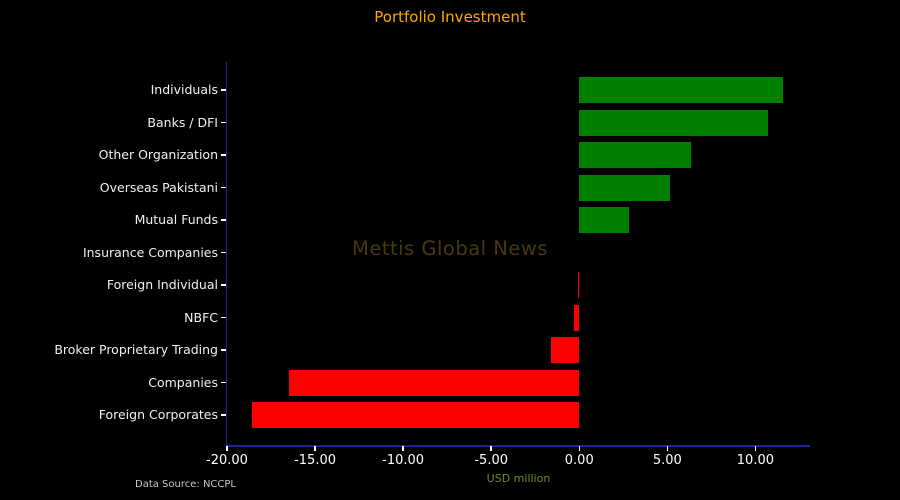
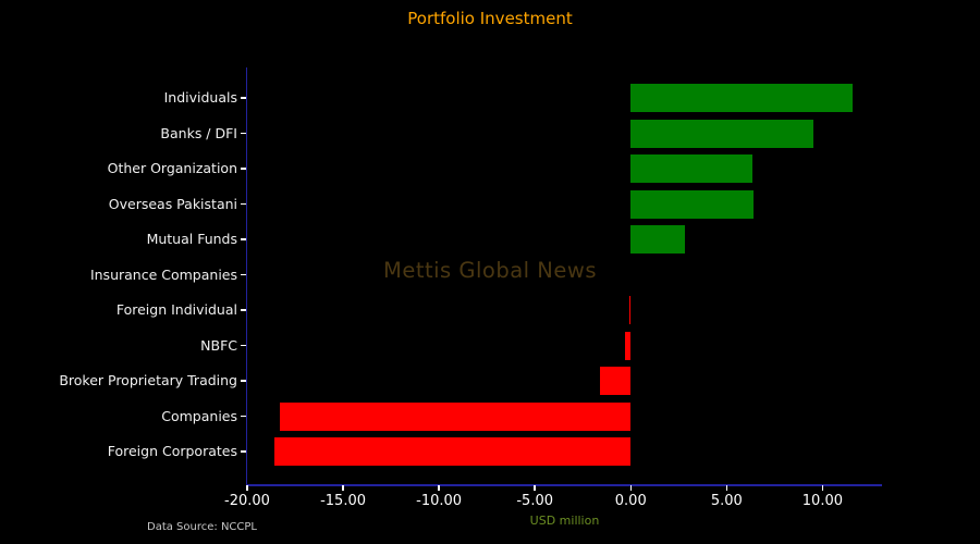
Banks / DFI: 10.7 -> 9.5
Overseas Pakistani: 5.1 -> 6.4
Companies: -16.5 -> -18.3
